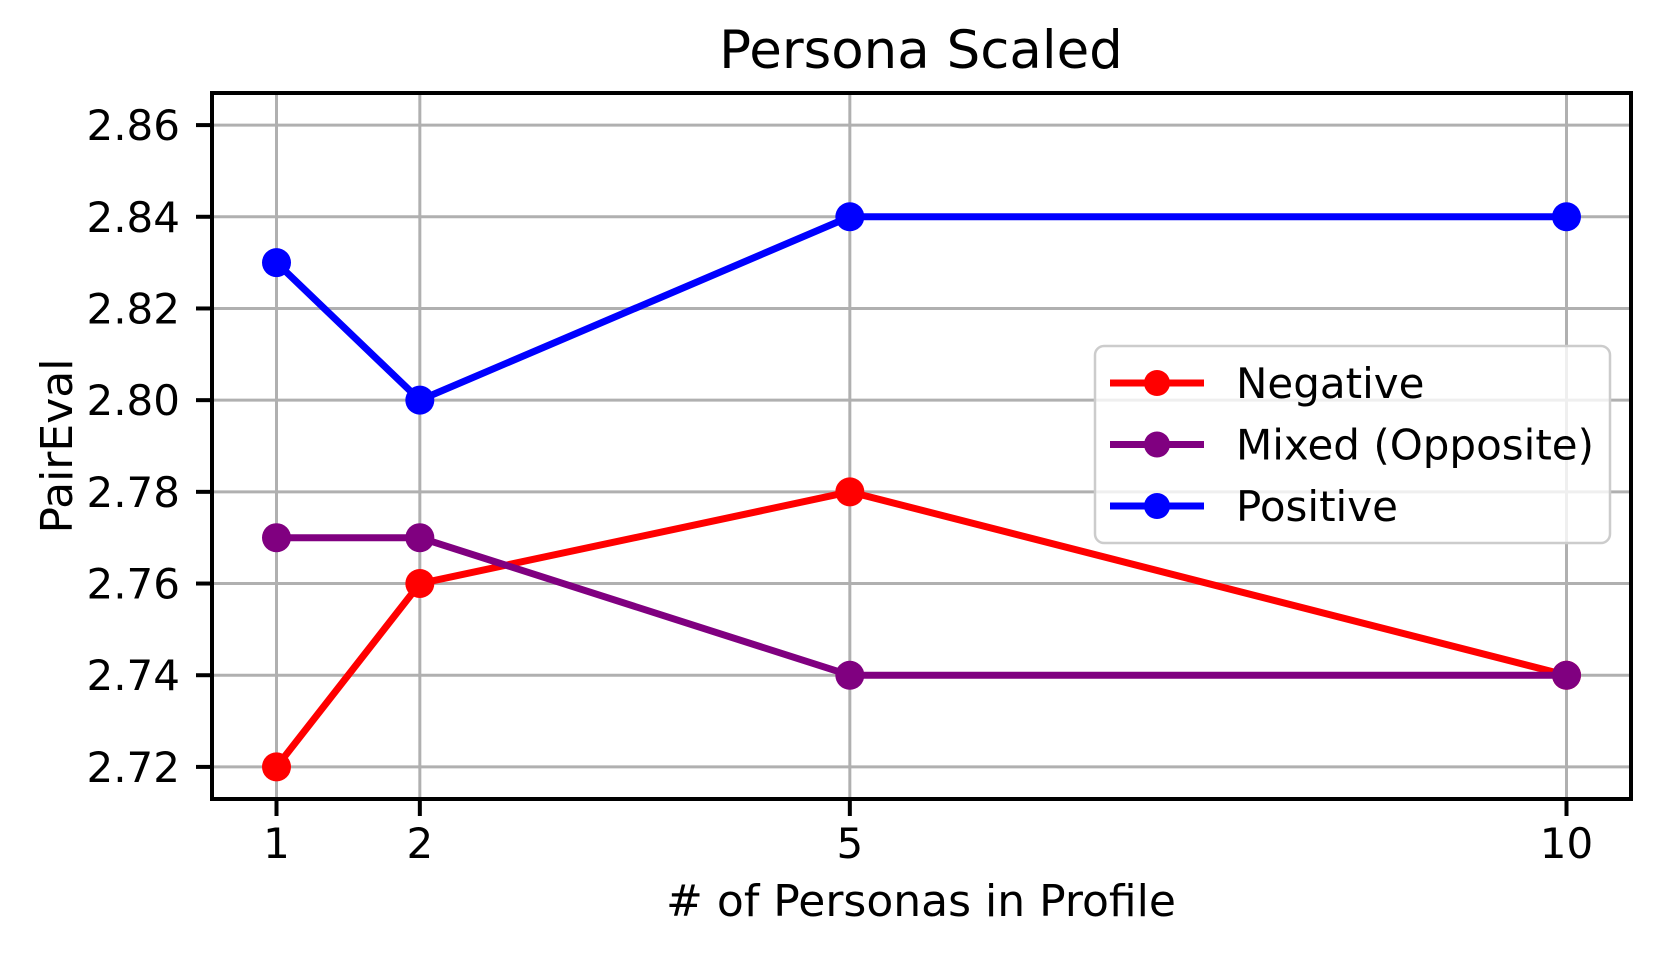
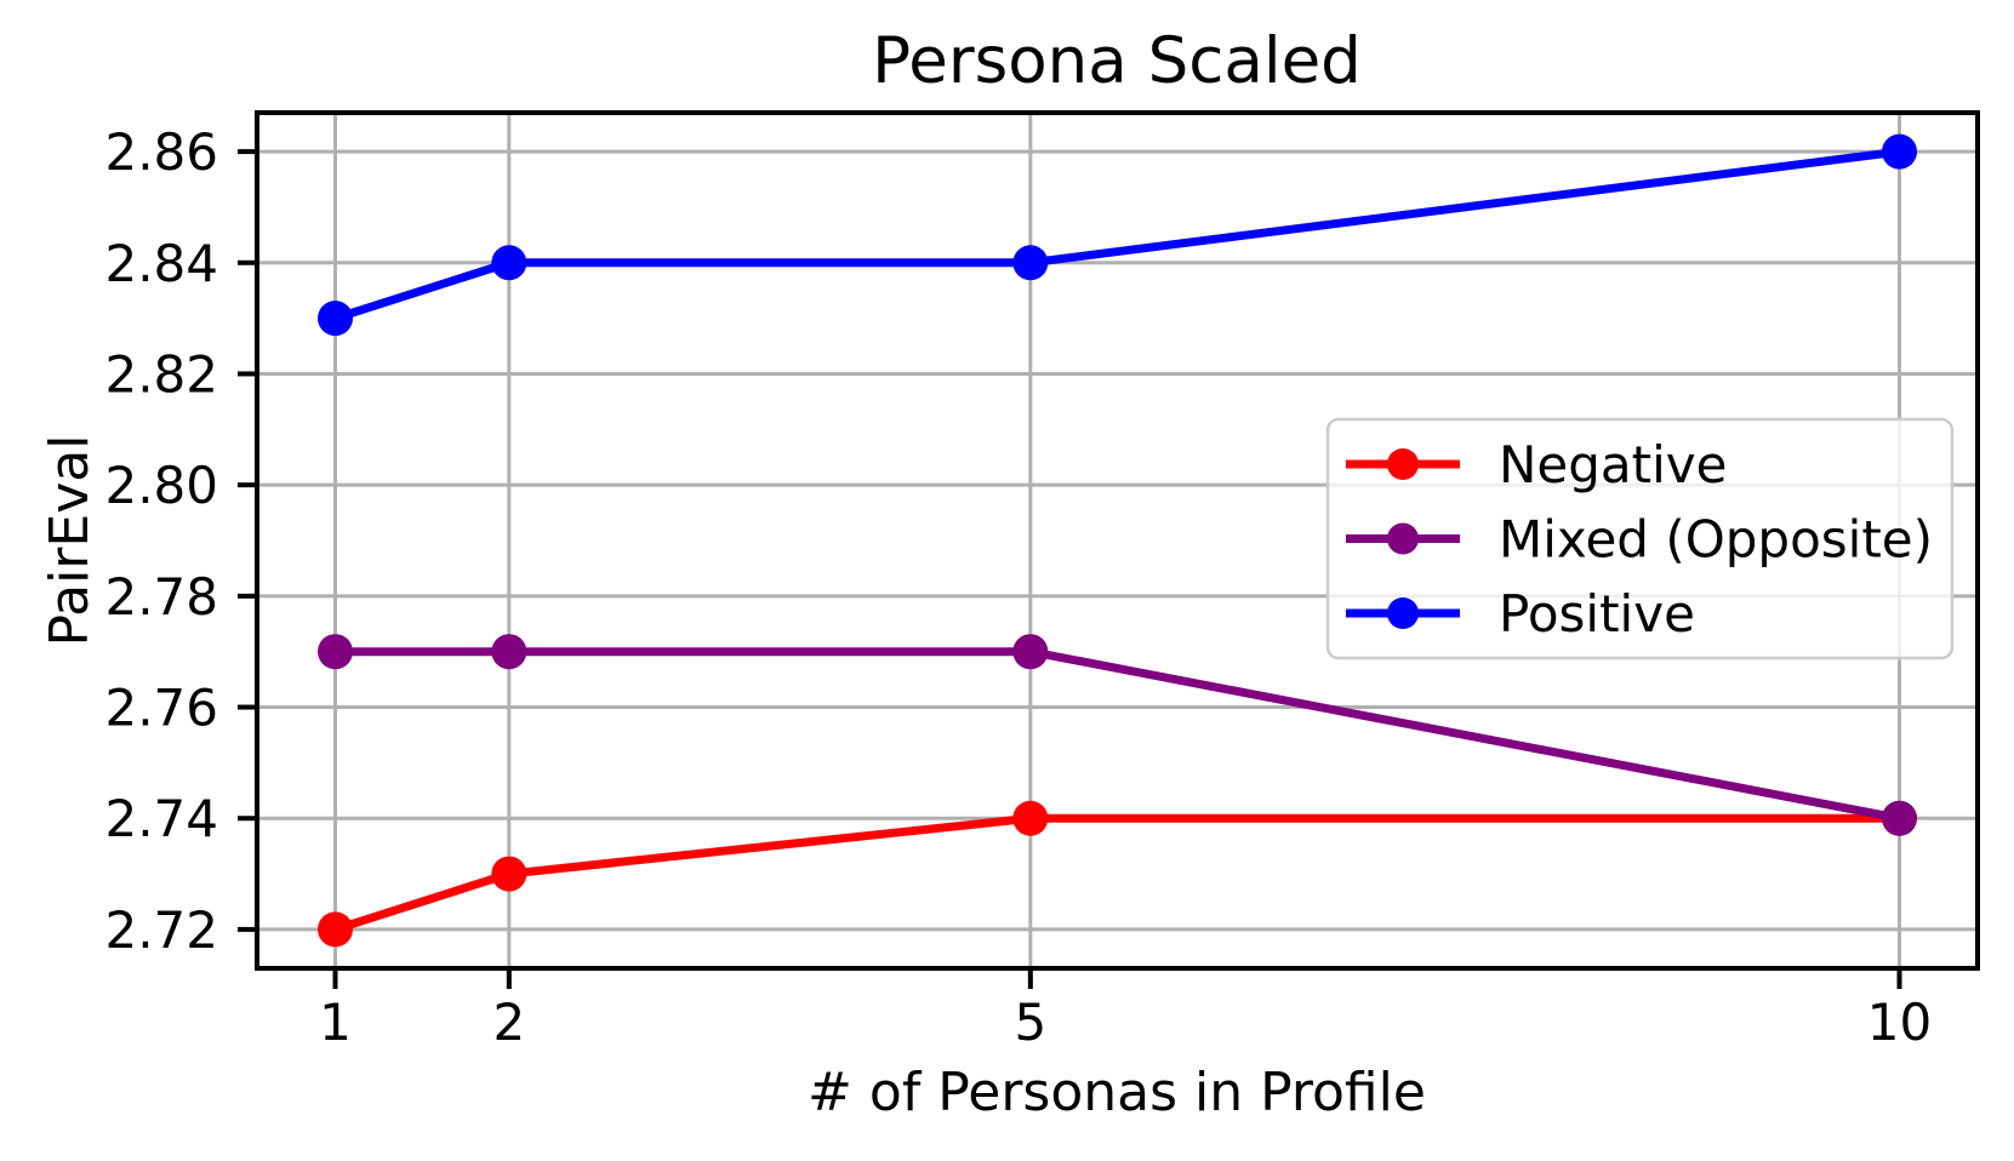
Negative/2: 2.76 -> 2.73
Positive/2: 2.80 -> 2.84
Negative/5: 2.78 -> 2.74
Mixed (Opposite)/5: 2.74 -> 2.77
Positive/10: 2.84 -> 2.86
